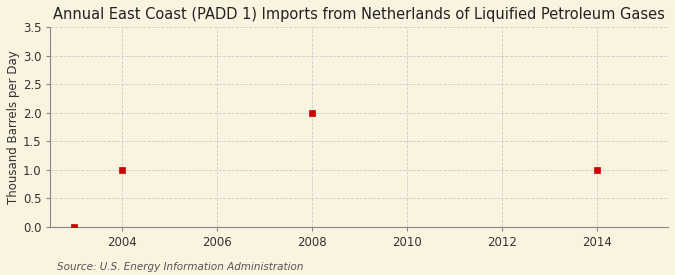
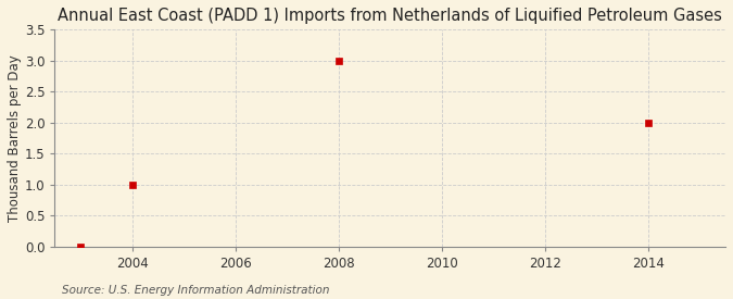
2008: 2 -> 3
2014: 1 -> 2
